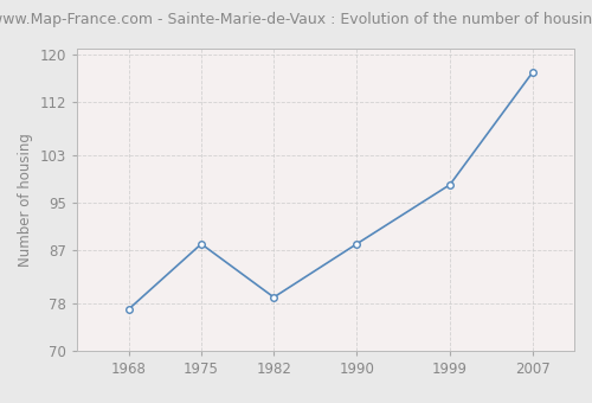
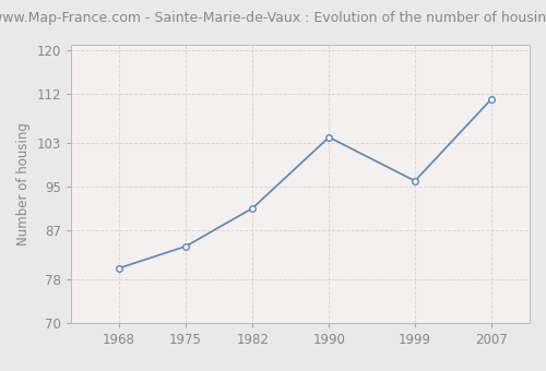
1968: 77 -> 80
1975: 88 -> 84
1982: 79 -> 91
1990: 88 -> 104
1999: 98 -> 96
2007: 117 -> 111
